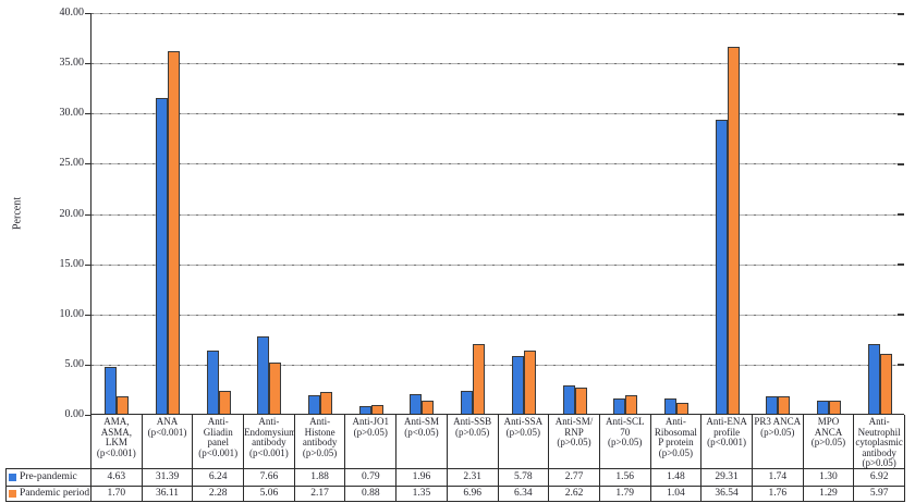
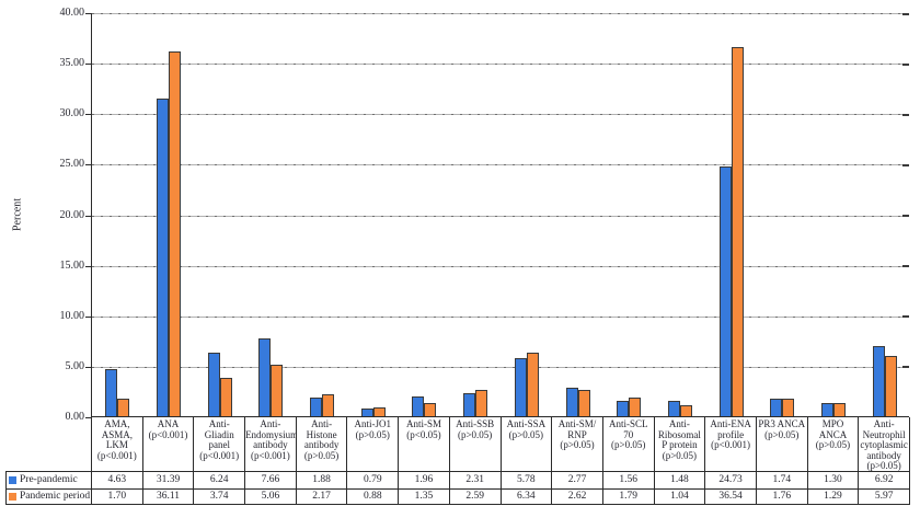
Pandemic period/Anti-Gliadin panel (p<0.001): 2.28 -> 3.74
Pandemic period/Anti-SSB (p>0.05): 6.96 -> 2.59
Pre-pandemic/Anti-ENA profile (p<0.001): 29.31 -> 24.73
